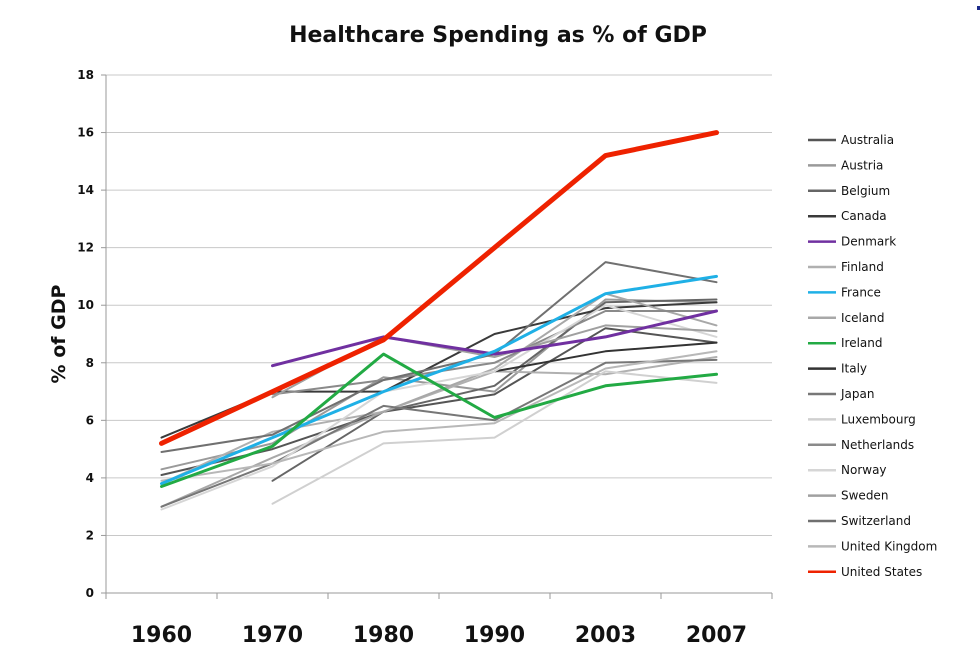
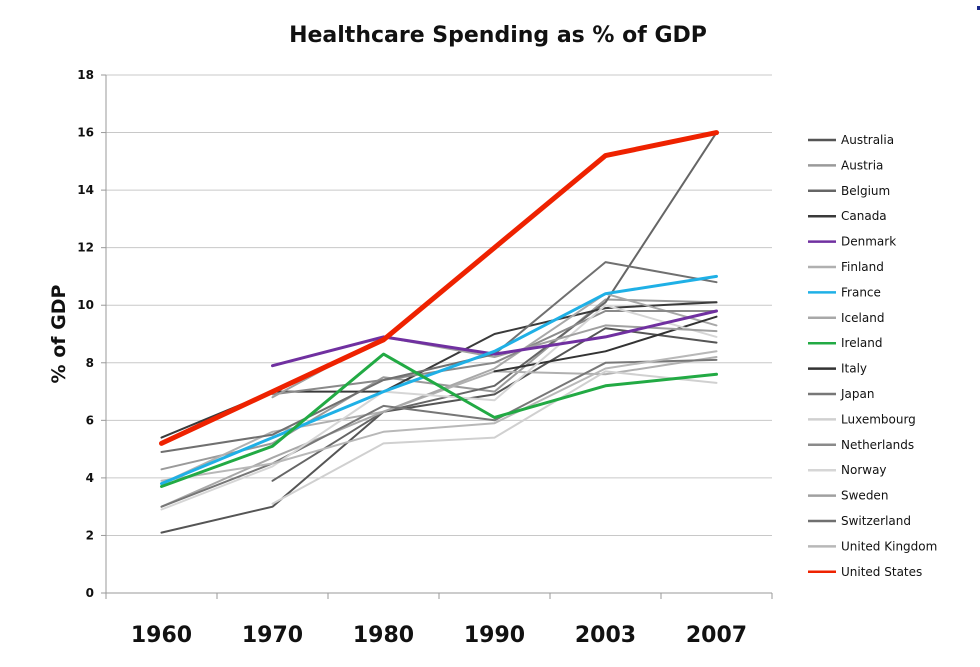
Australia/1960: 4.1 -> 2.1
Australia/1970: 5.0 -> 3.0
Norway/1990: 7.7 -> 6.7
Belgium/2007: 10.2 -> 16.0
Italy/2007: 8.7 -> 9.6
